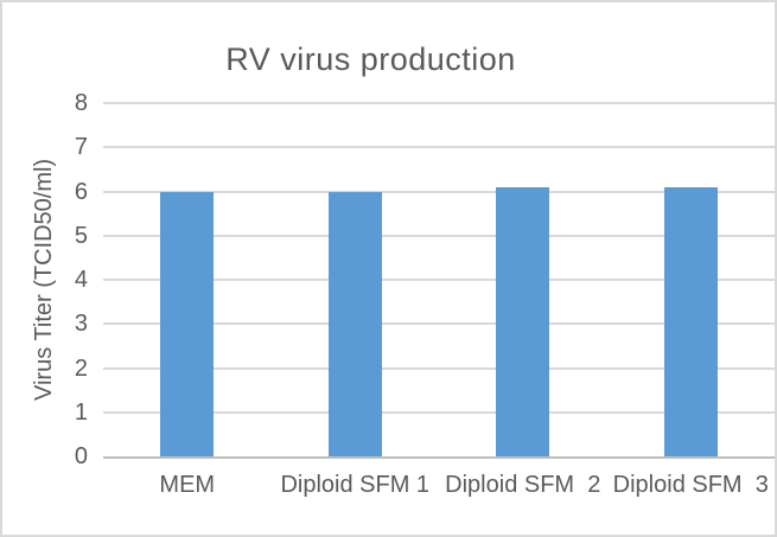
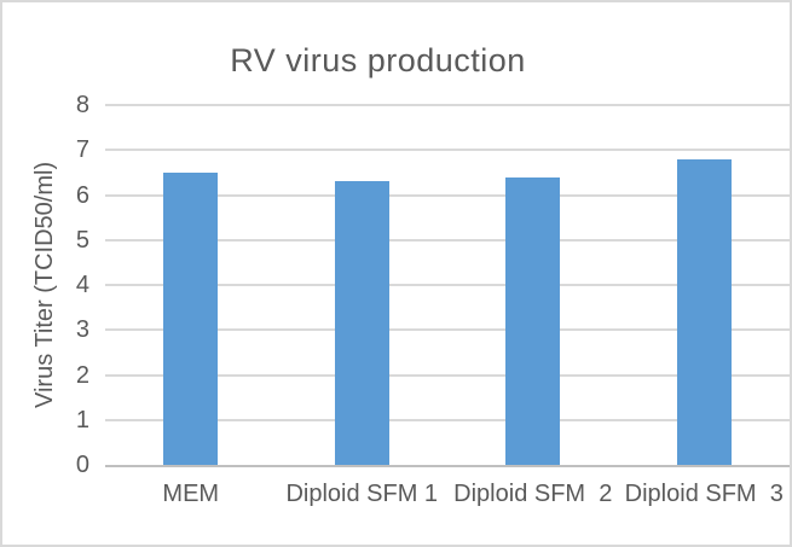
MEM: 6.0 -> 6.5
Diploid SFM 1: 6.0 -> 6.3
Diploid SFM 2: 6.1 -> 6.4
Diploid SFM 3: 6.1 -> 6.8
